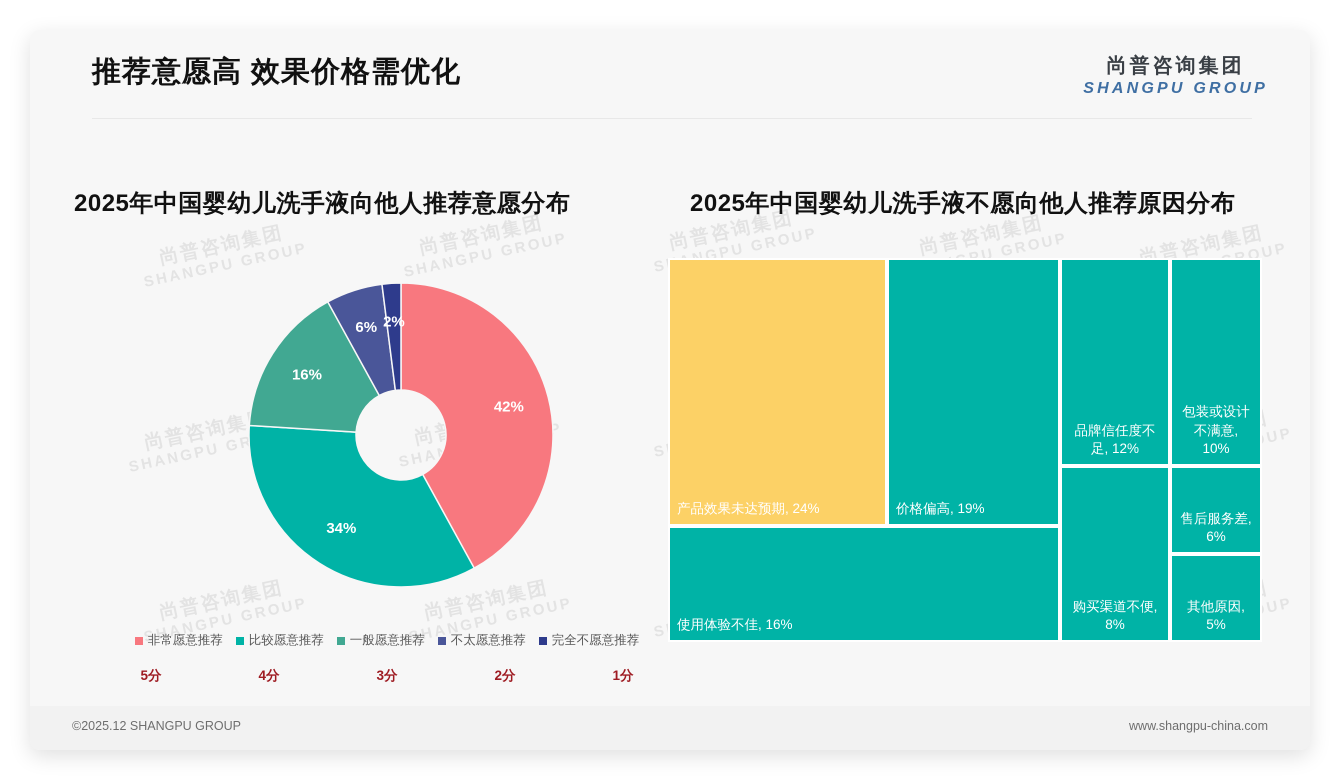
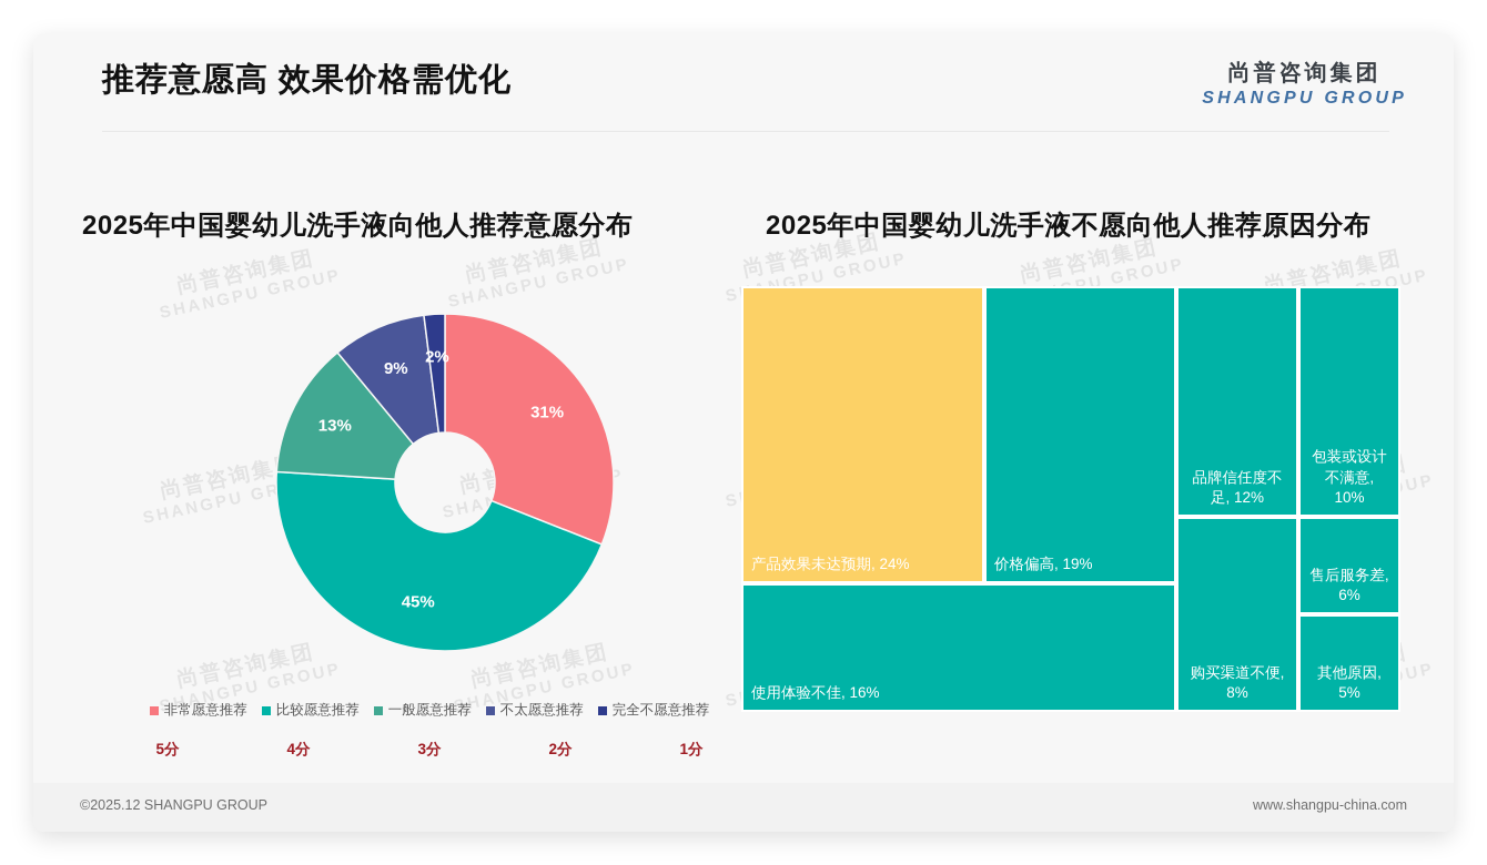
2025年中国婴幼儿洗手液向他人推荐意愿分布/非常愿意推荐: 42% -> 31%
2025年中国婴幼儿洗手液向他人推荐意愿分布/比较愿意推荐: 34% -> 45%
2025年中国婴幼儿洗手液向他人推荐意愿分布/一般愿意推荐: 16% -> 13%
2025年中国婴幼儿洗手液向他人推荐意愿分布/不太愿意推荐: 6% -> 9%
